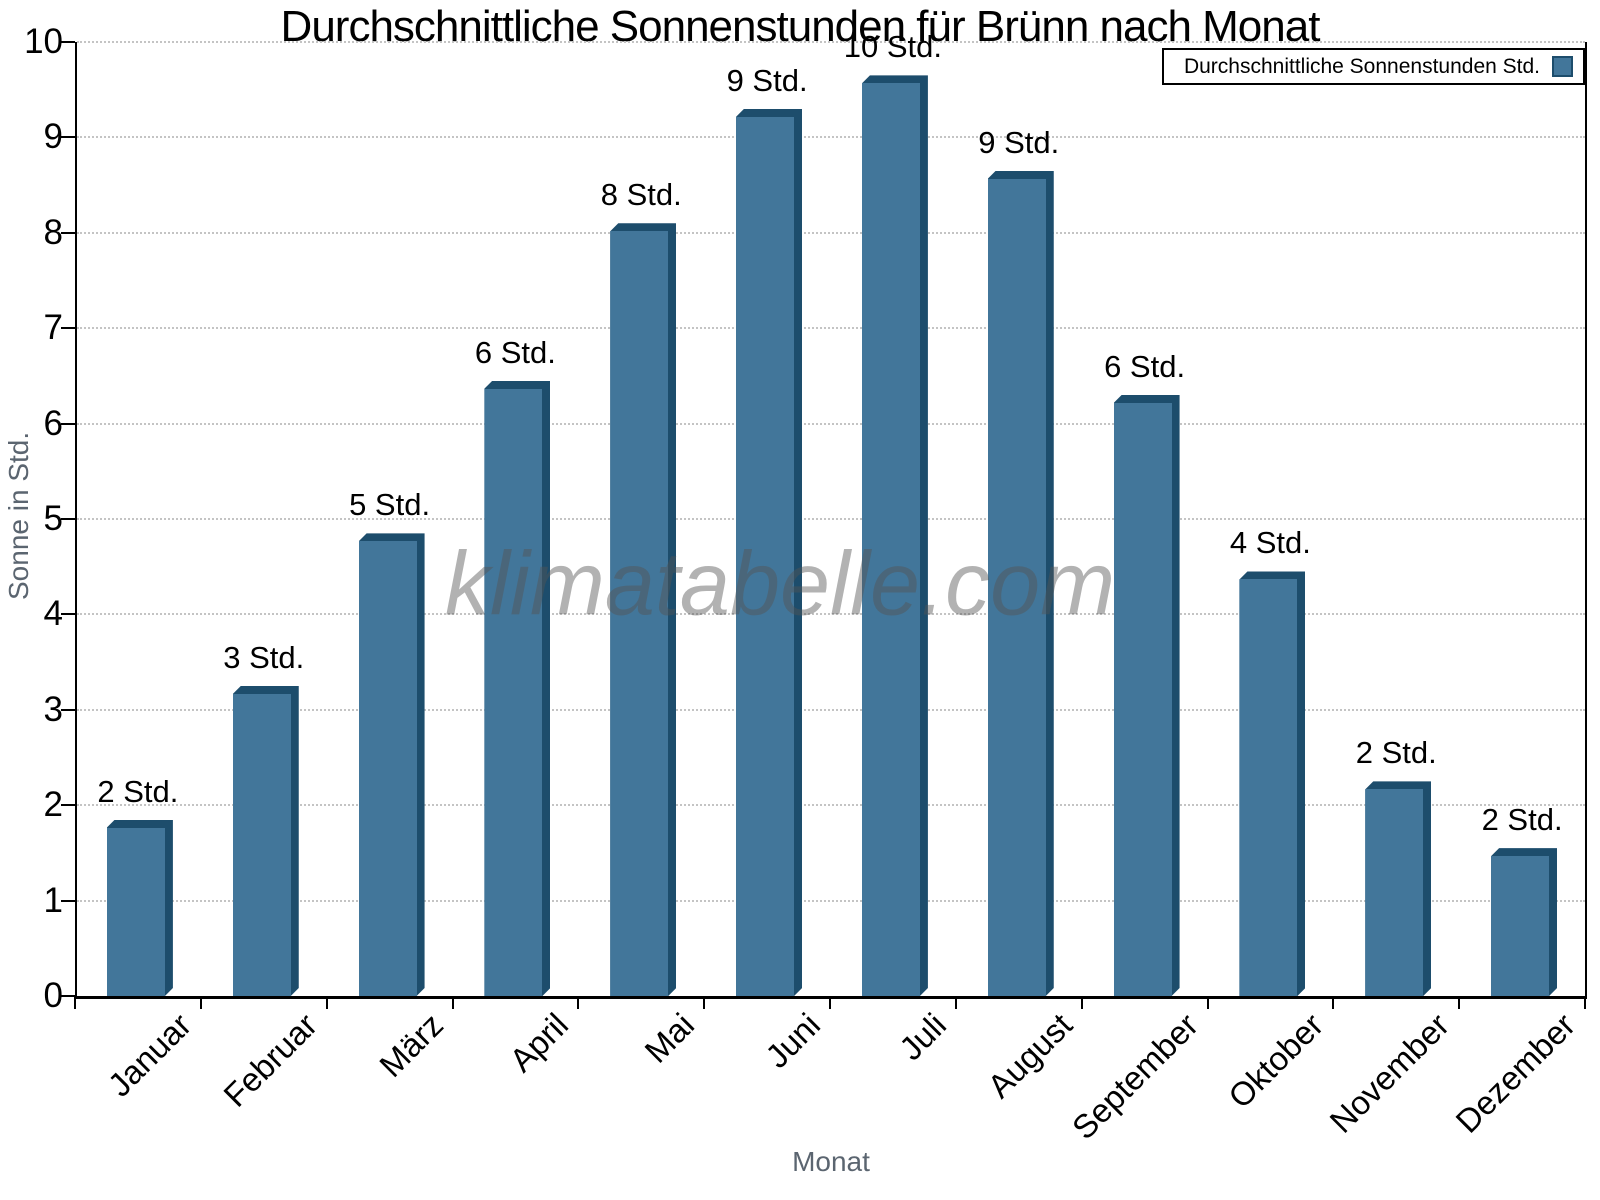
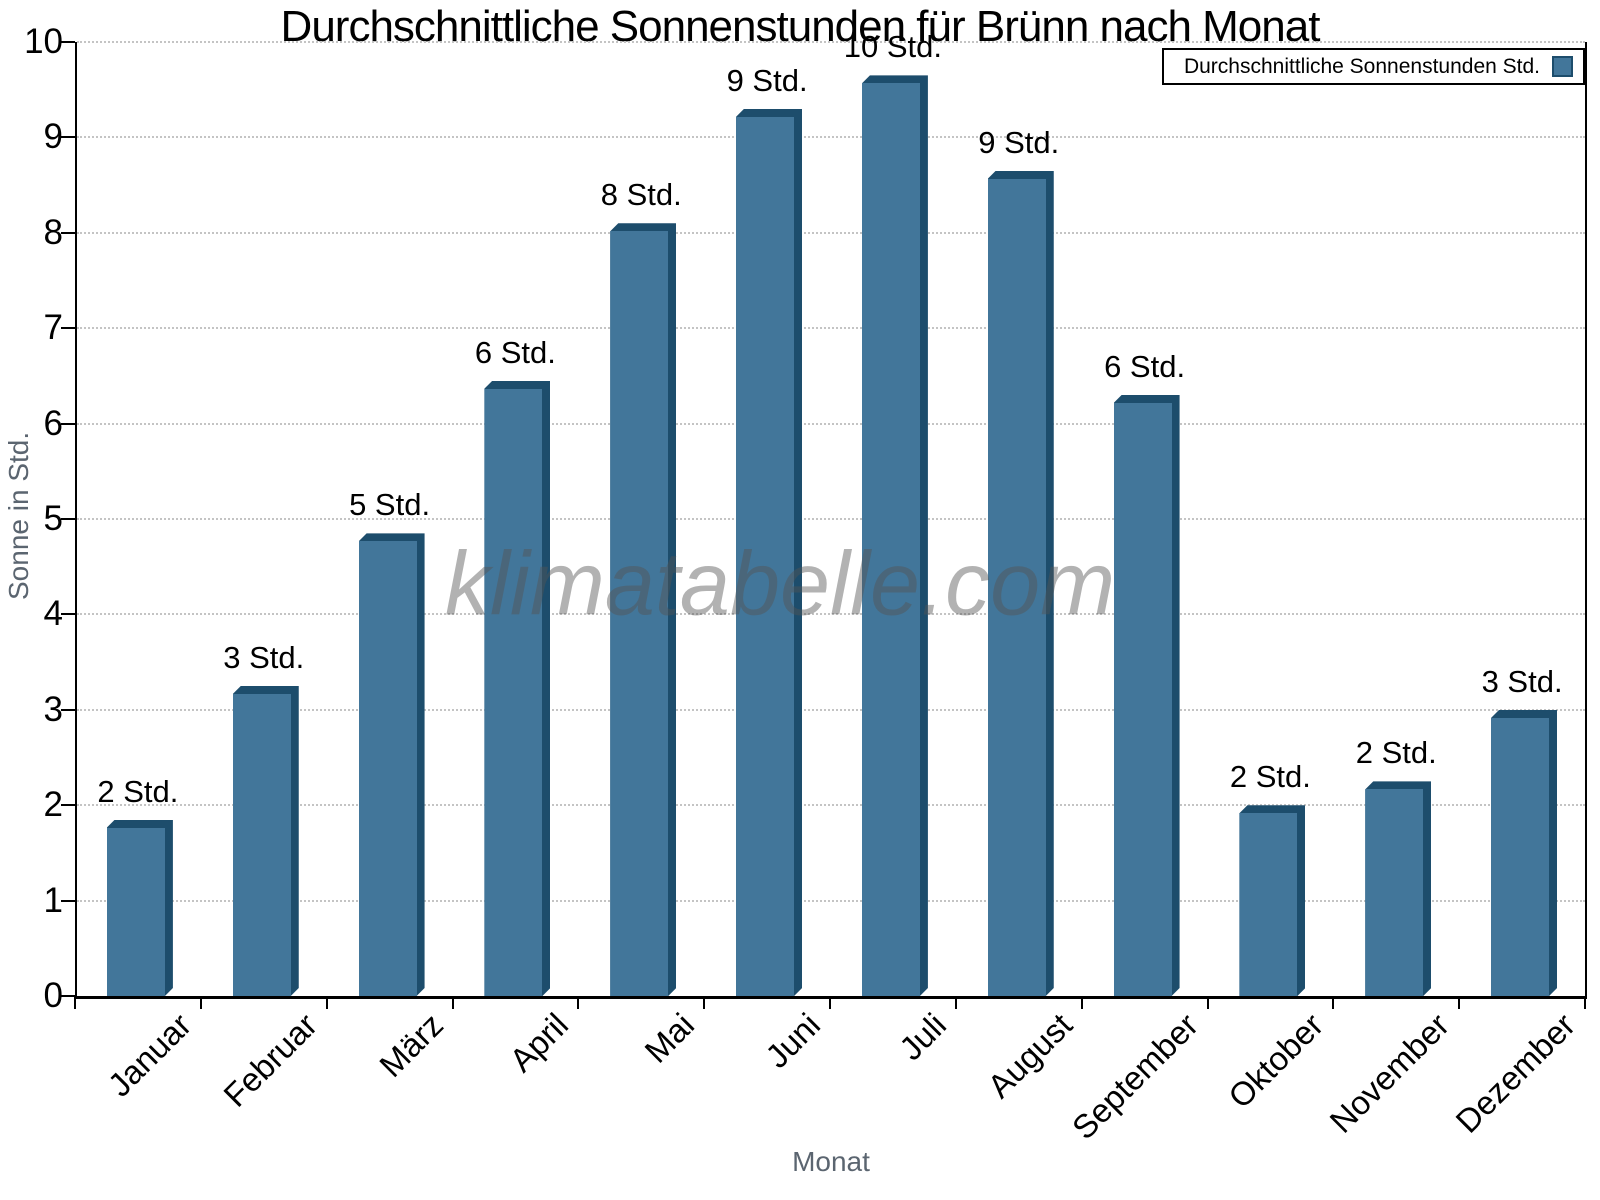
Oktober: 4 -> 2
Dezember: 2 -> 3
